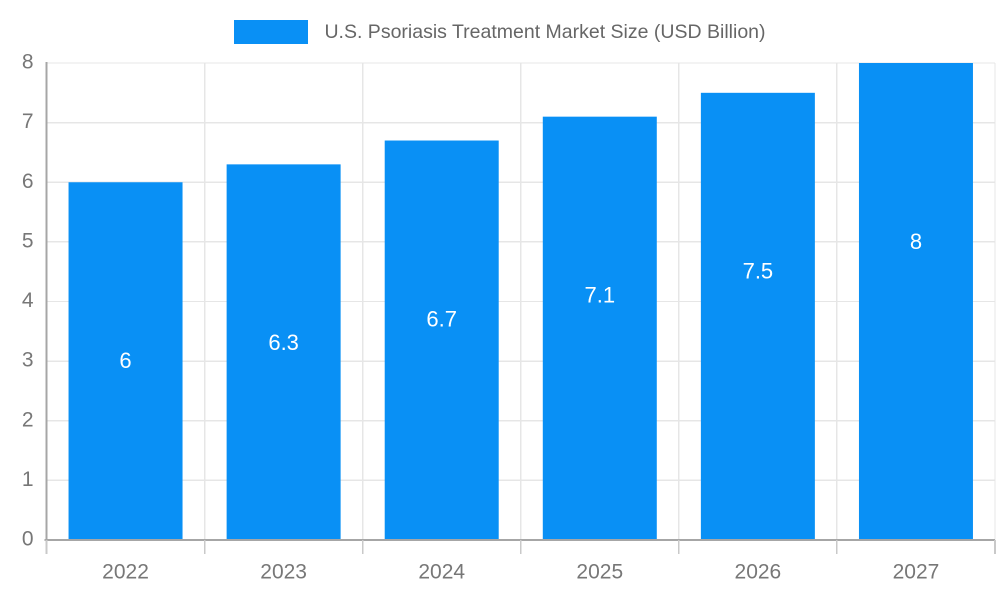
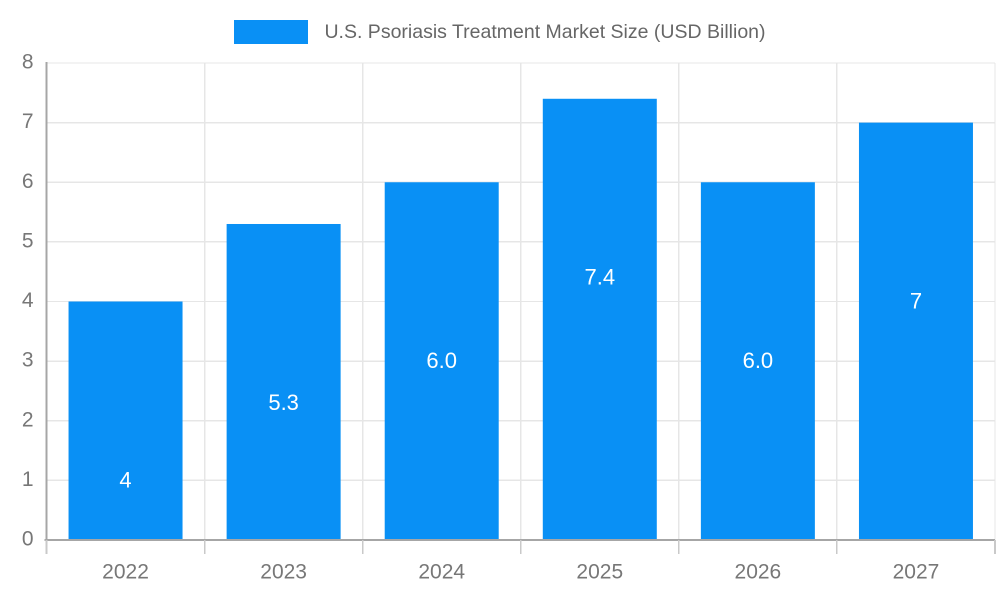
2022: 6 -> 4
2023: 6.3 -> 5.3
2024: 6.7 -> 6.0
2025: 7.1 -> 7.4
2026: 7.5 -> 6.0
2027: 8 -> 7
